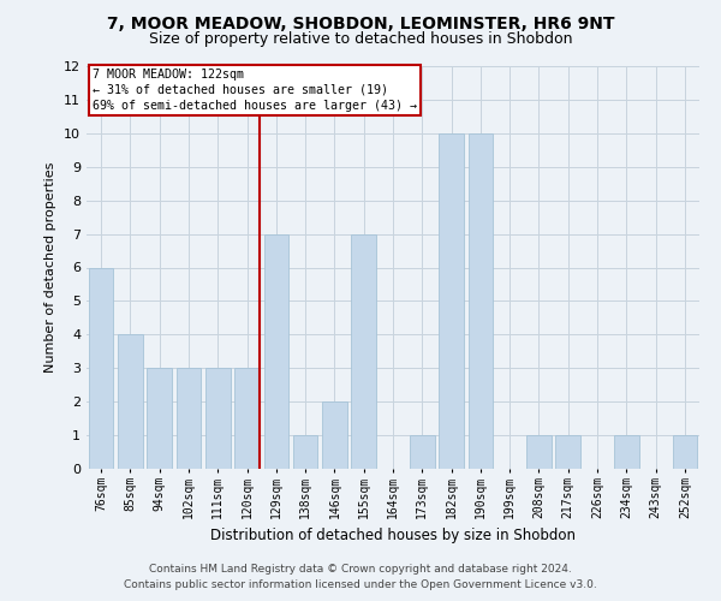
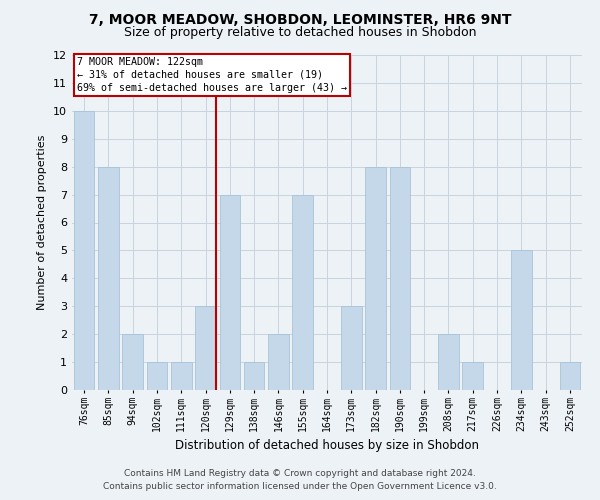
76sqm: 6 -> 10
85sqm: 4 -> 8
94sqm: 3 -> 2
102sqm: 3 -> 1
111sqm: 3 -> 1
173sqm: 1 -> 3
182sqm: 10 -> 8
190sqm: 10 -> 8
208sqm: 1 -> 2
234sqm: 1 -> 5
